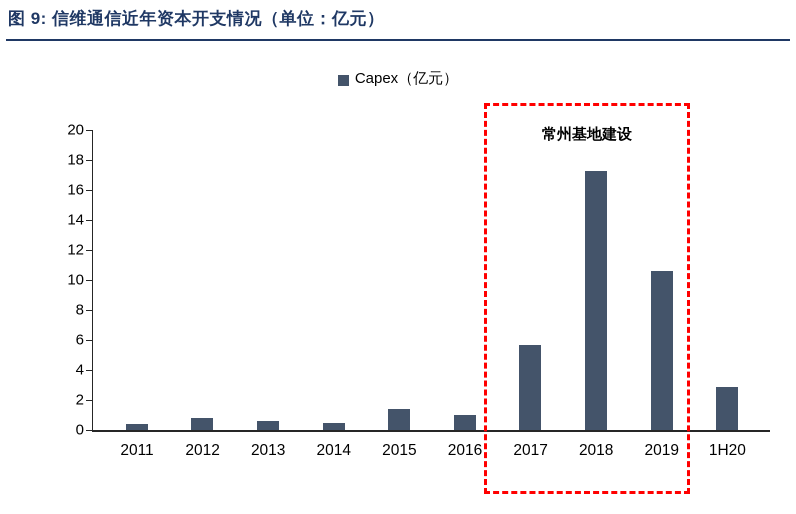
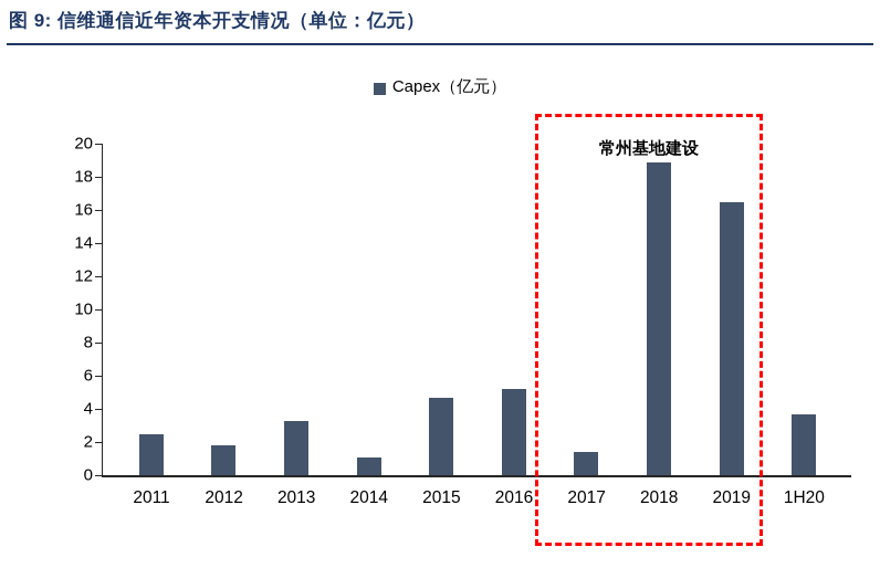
2011: 0.4 -> 2.5
2012: 0.8 -> 1.8
2013: 0.6 -> 3.3
2014: 0.5 -> 1.1
2015: 1.4 -> 4.7
2016: 1.0 -> 5.2
2017: 5.7 -> 1.4
2018: 17.3 -> 18.9
2019: 10.6 -> 16.5
1H20: 2.9 -> 3.7
